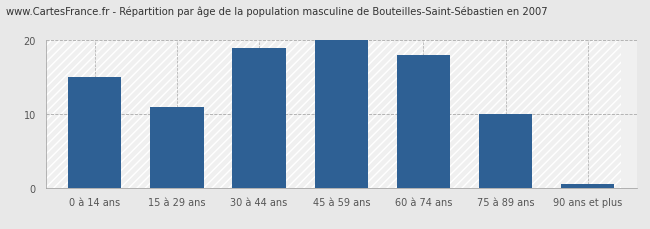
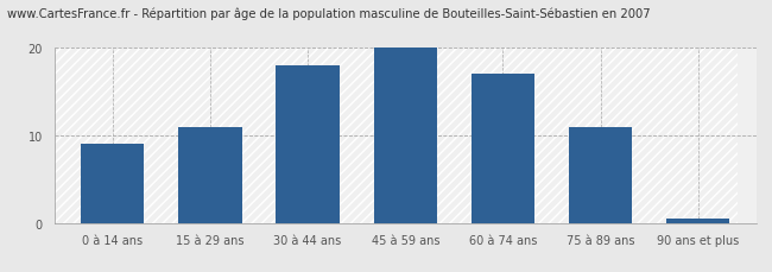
0 à 14 ans: 15.0 -> 9.0
30 à 44 ans: 19.0 -> 18.0
60 à 74 ans: 18.0 -> 17.0
75 à 89 ans: 10.0 -> 11.0
